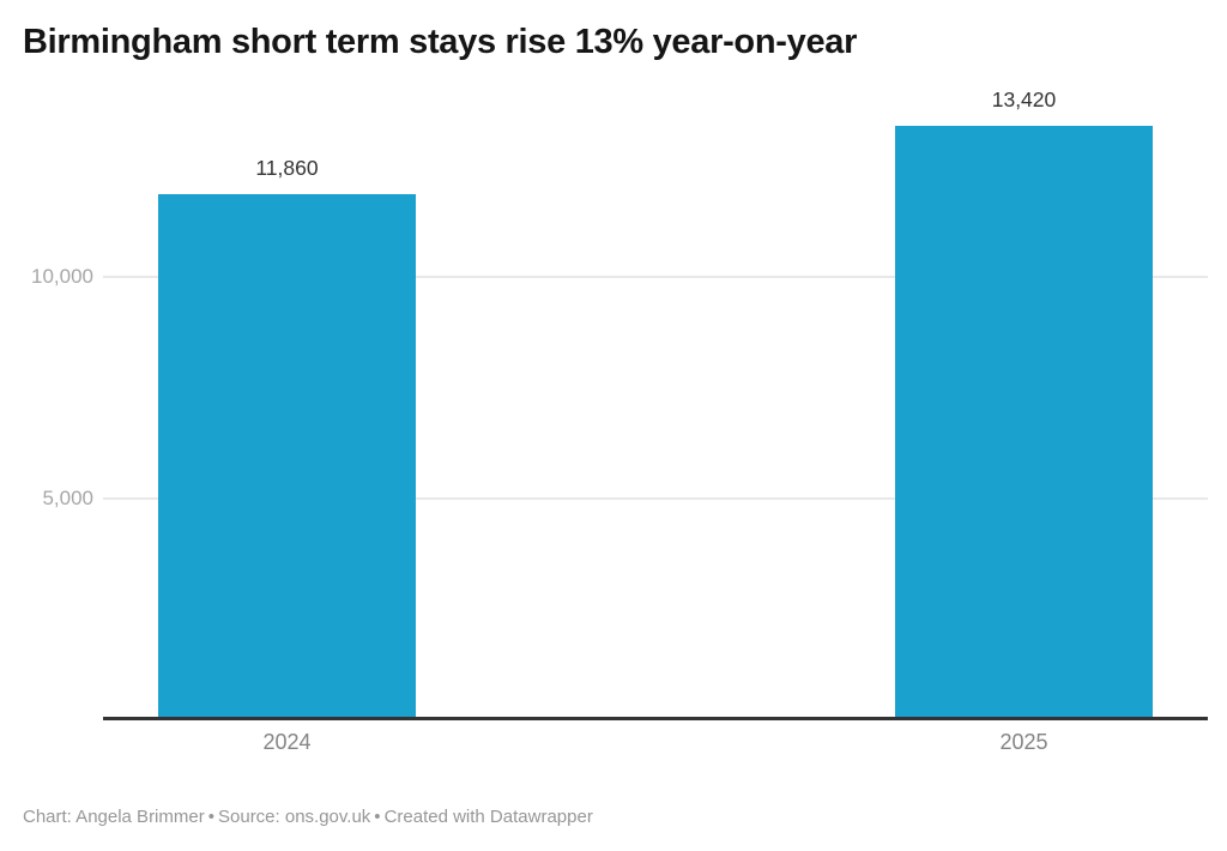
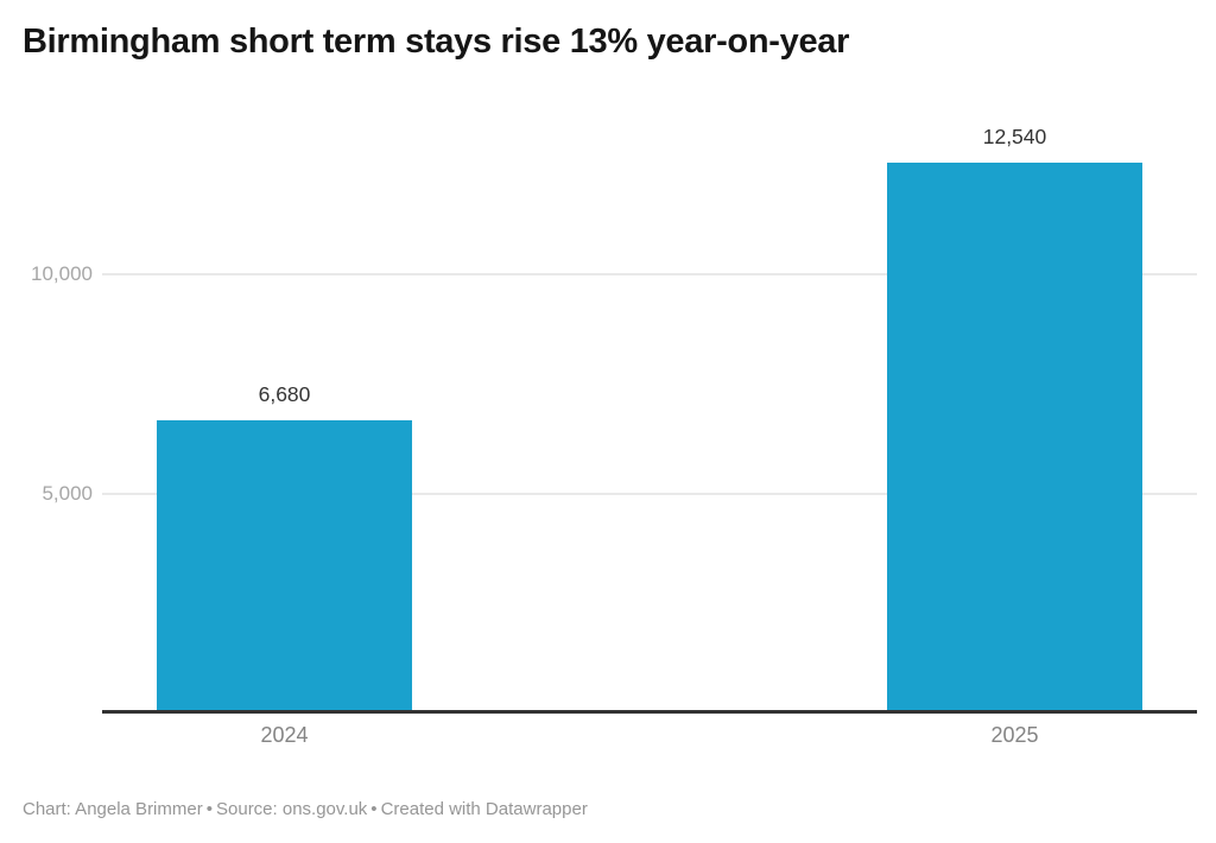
2024: 11,860 -> 6,680
2025: 13,420 -> 12,540
